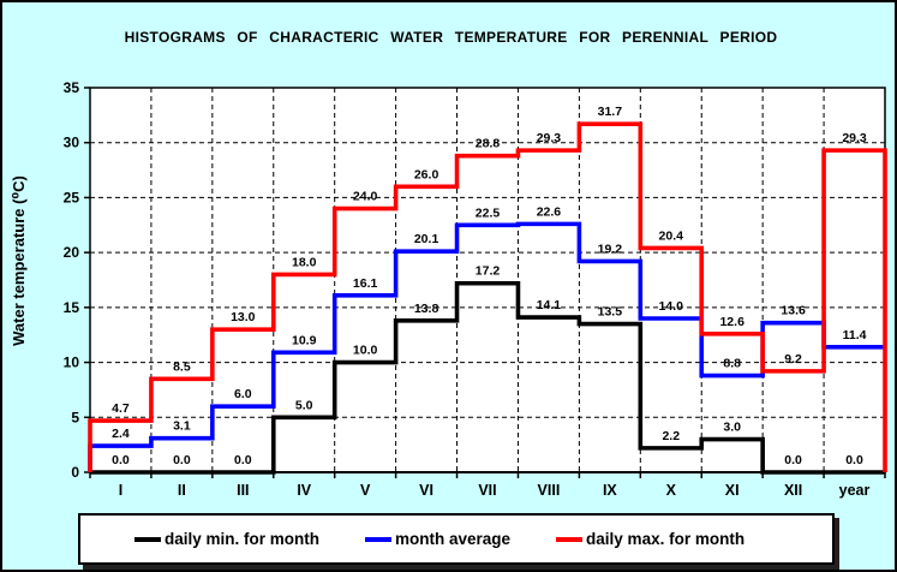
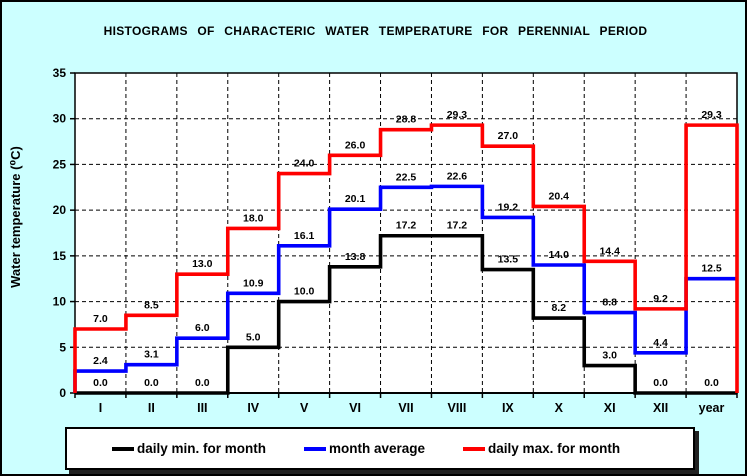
daily max. for month/I: 4.7 -> 7.0
daily min. for month/VIII: 14.1 -> 17.2
daily max. for month/IX: 31.7 -> 27.0
daily min. for month/X: 2.2 -> 8.2
daily max. for month/XI: 12.6 -> 14.4
month average/XII: 13.6 -> 4.4
month average/year: 11.4 -> 12.5
